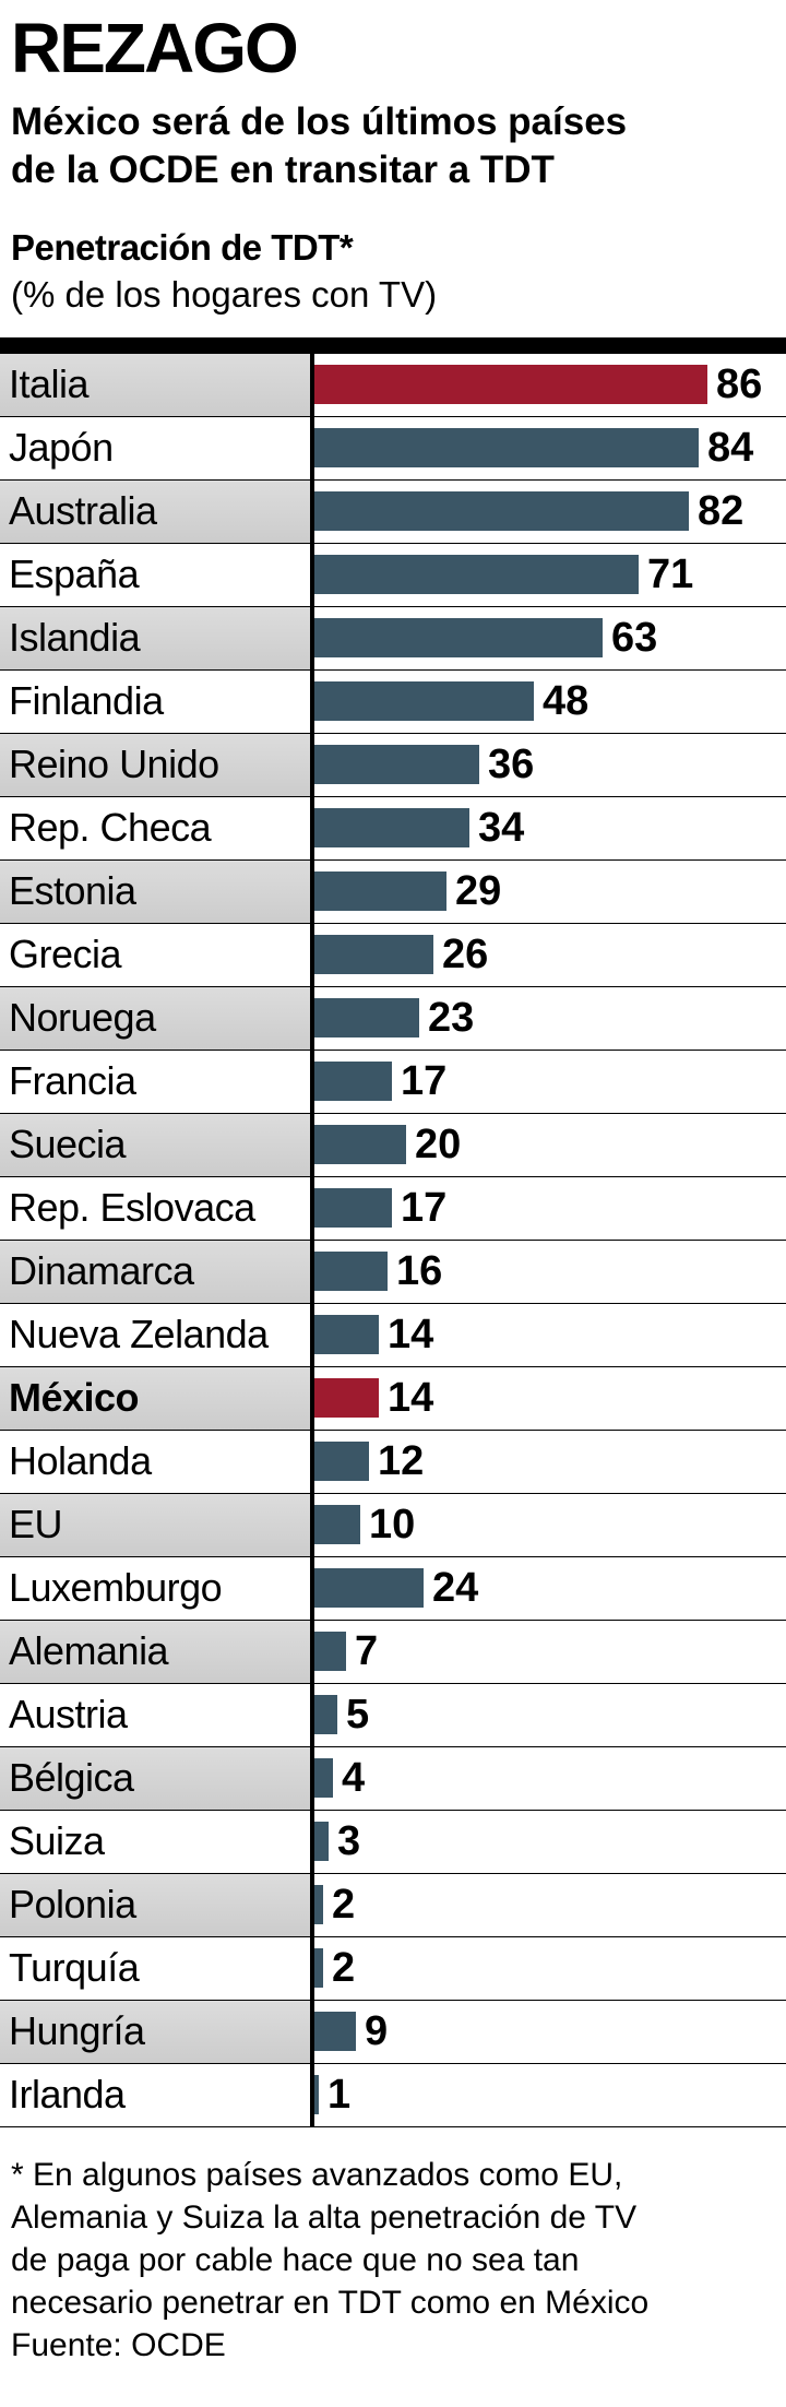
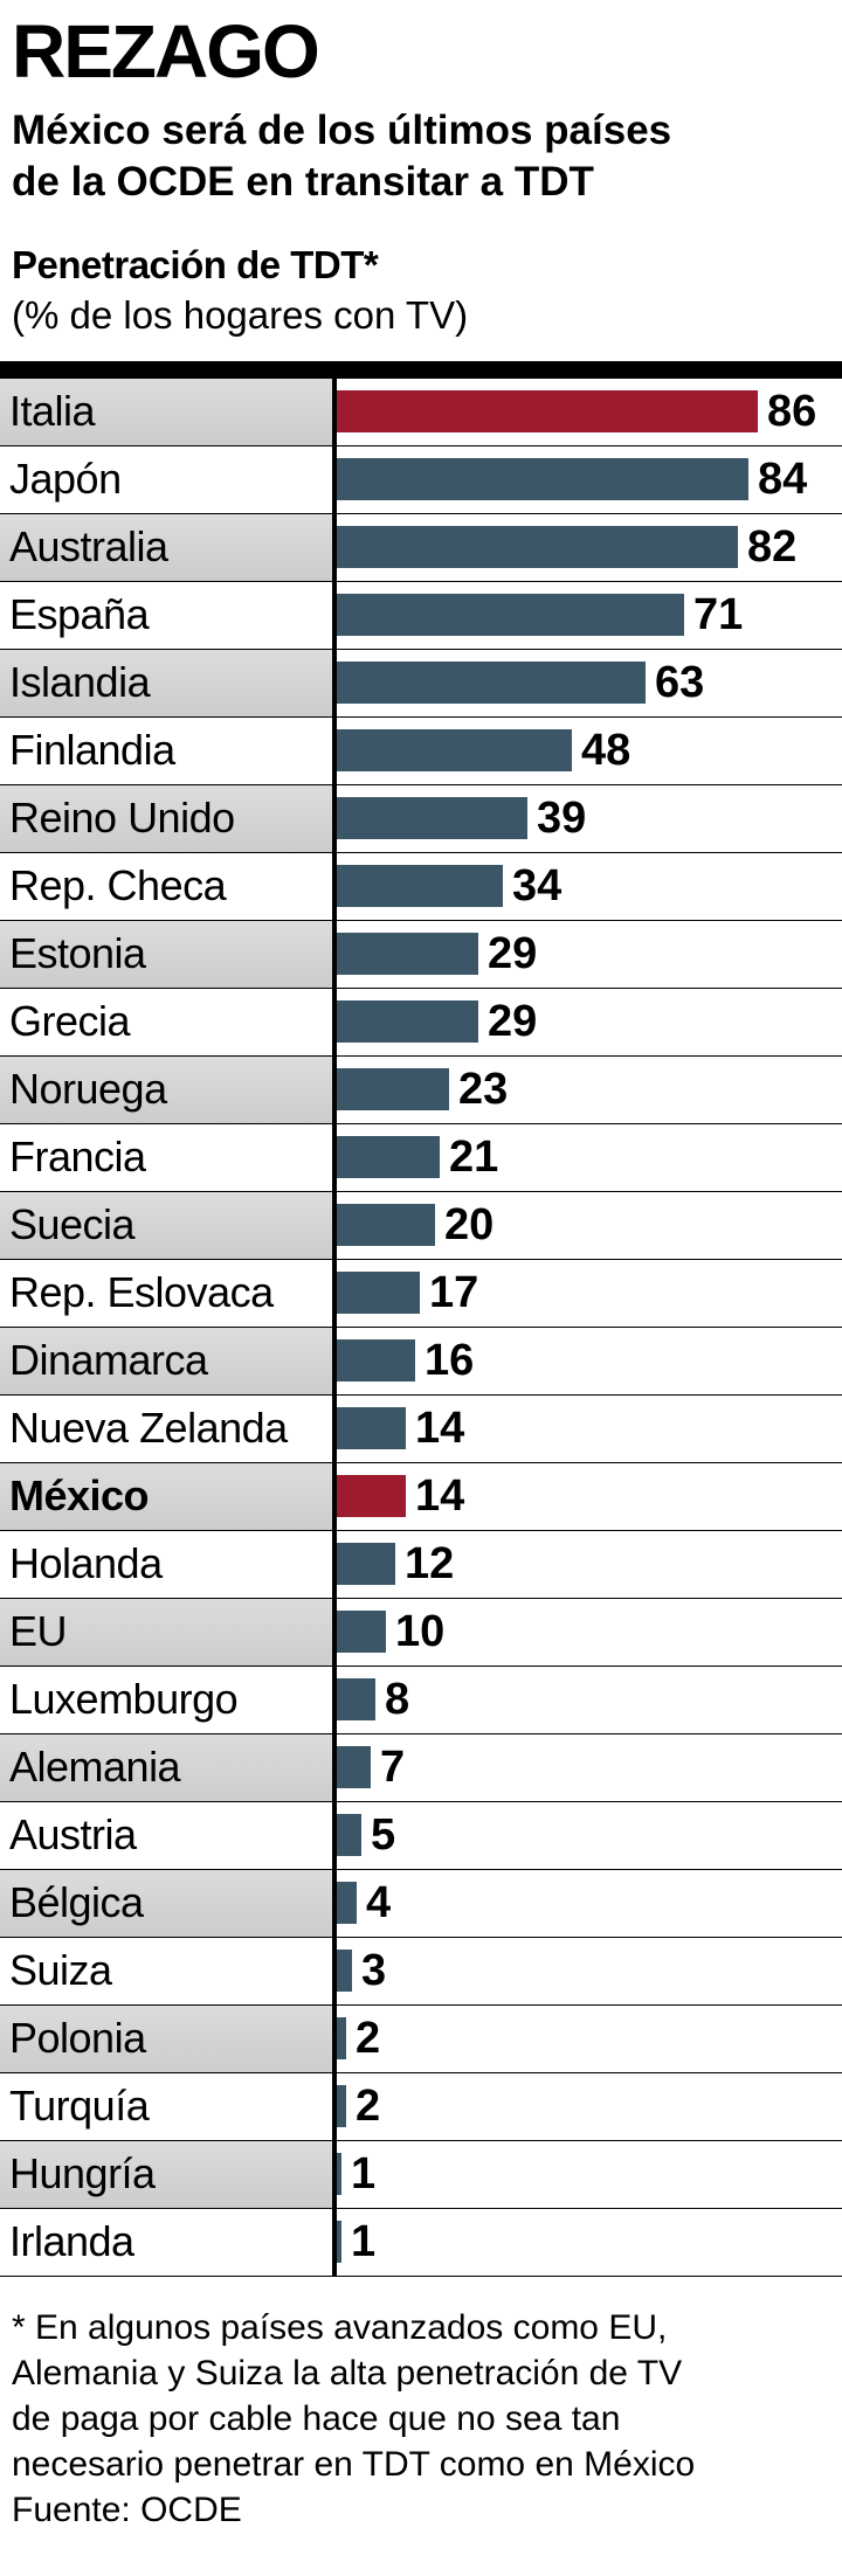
Reino Unido: 36 -> 39
Grecia: 26 -> 29
Francia: 17 -> 21
Luxemburgo: 24 -> 8
Hungría: 9 -> 1
